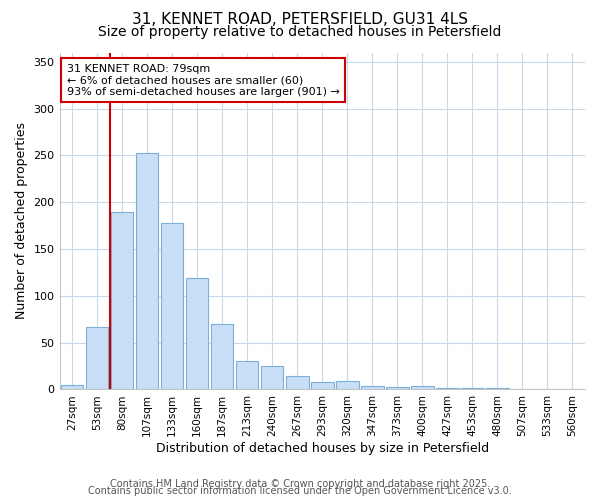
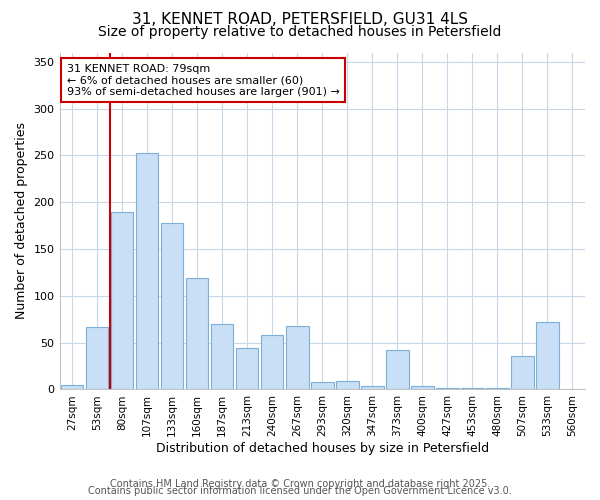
213sqm: 30 -> 44
240sqm: 25 -> 58
267sqm: 14 -> 68
373sqm: 3 -> 42
507sqm: 1 -> 36
533sqm: 1 -> 72
